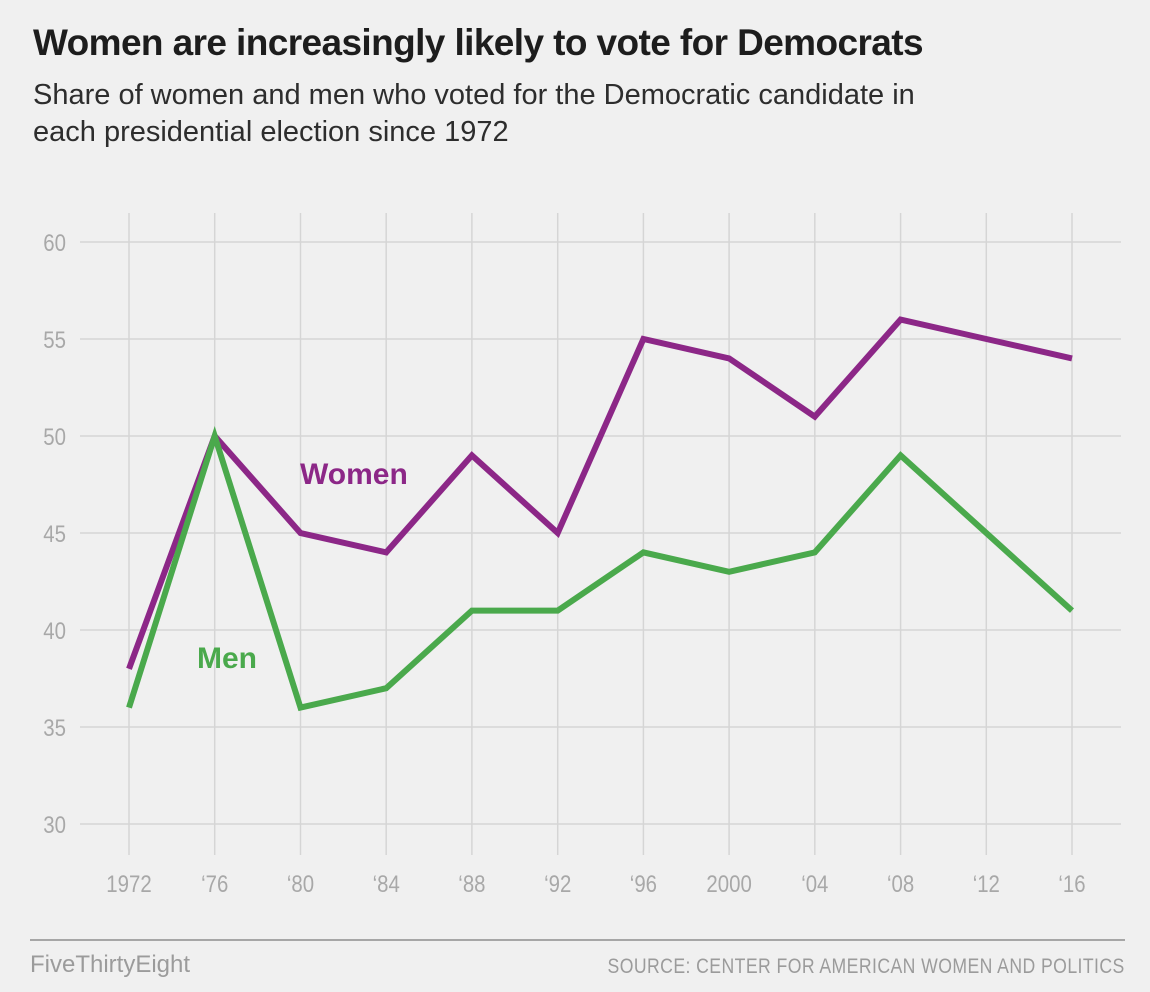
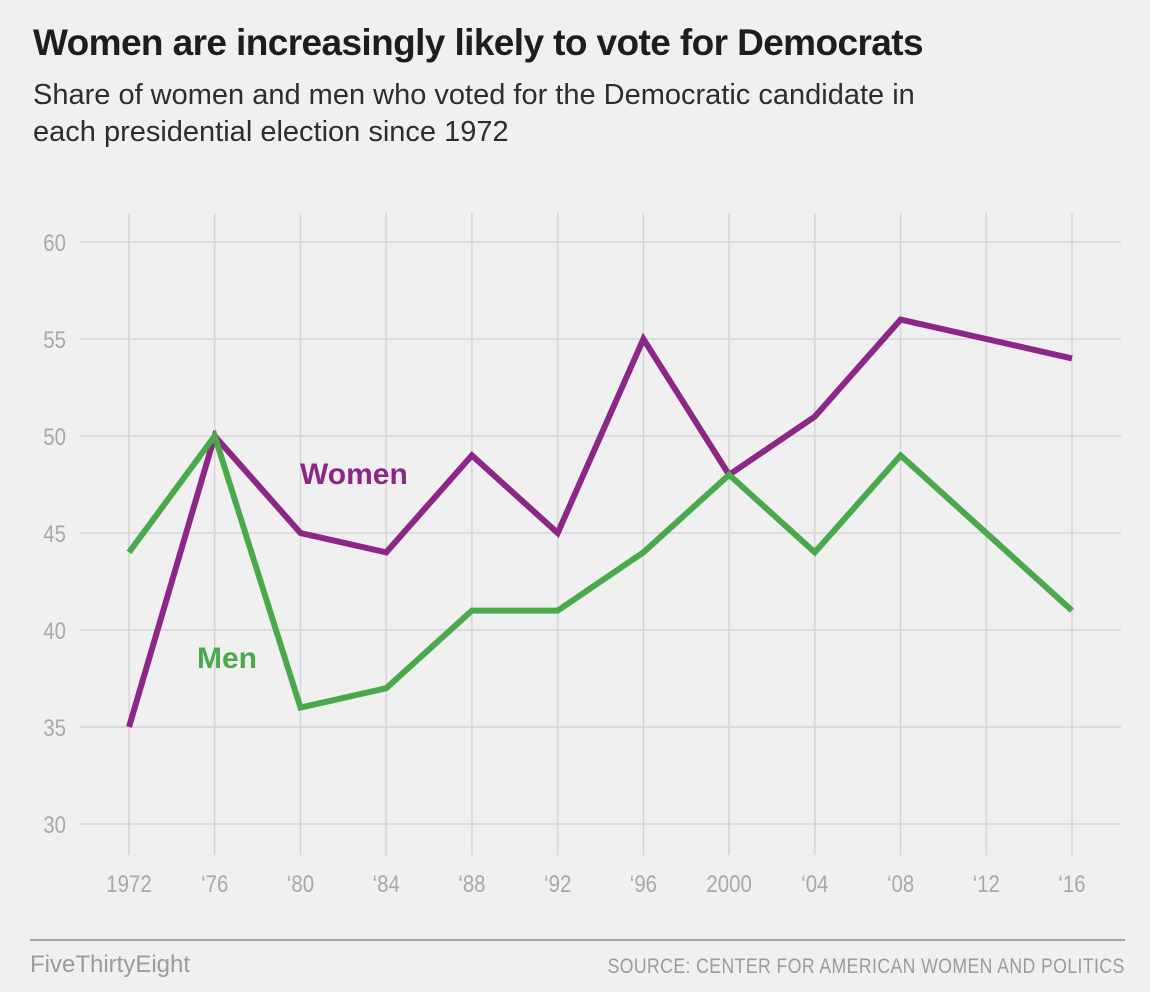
Women/1972: 38 -> 35
Men/1972: 36 -> 44
Women/2000: 54 -> 48
Men/2000: 43 -> 48
